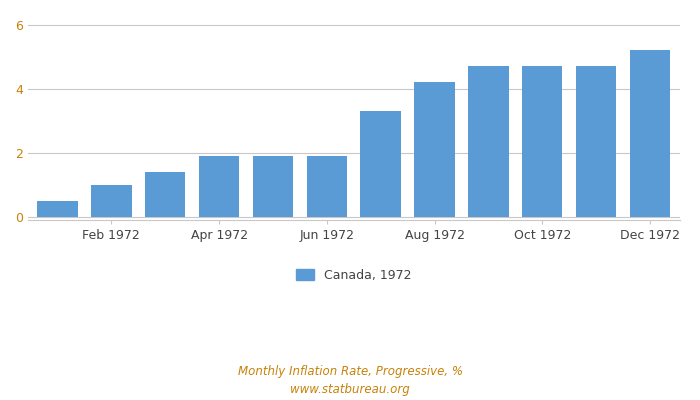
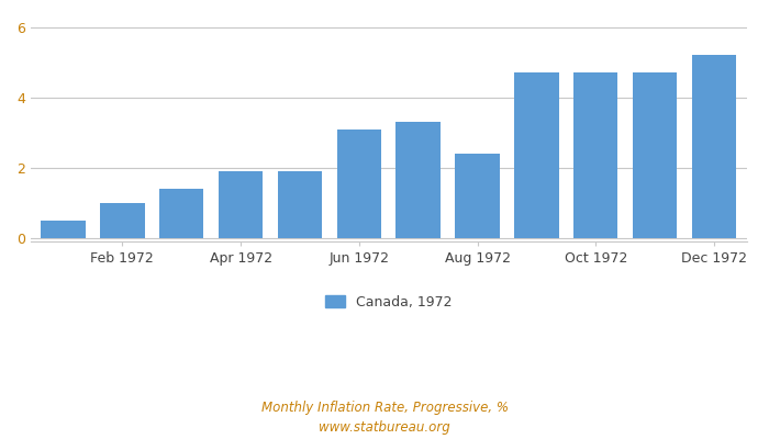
Jun 1972: 1.9 -> 3.1
Aug 1972: 4.2 -> 2.4
